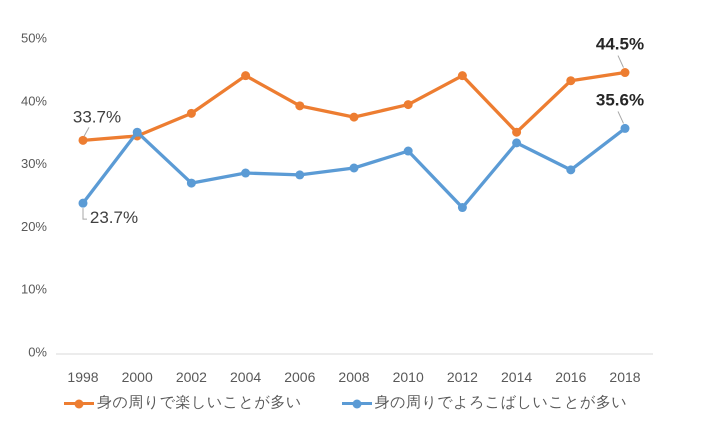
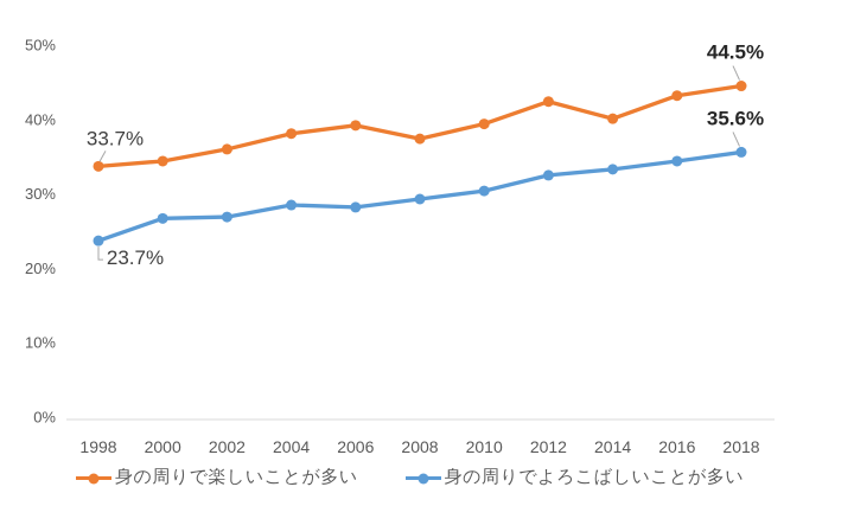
身の周りでよろこばしいことが多い/2000: 35% -> 27%
身の周りで楽しいことが多い/2002: 38% -> 36%
身の周りで楽しいことが多い/2004: 44% -> 38%
身の周りでよろこばしいことが多い/2010: 32% -> 30%
身の周りで楽しいことが多い/2012: 44% -> 42%
身の周りでよろこばしいことが多い/2012: 23% -> 32%
身の周りで楽しいことが多い/2014: 35% -> 40%
身の周りでよろこばしいことが多い/2016: 29% -> 34%
